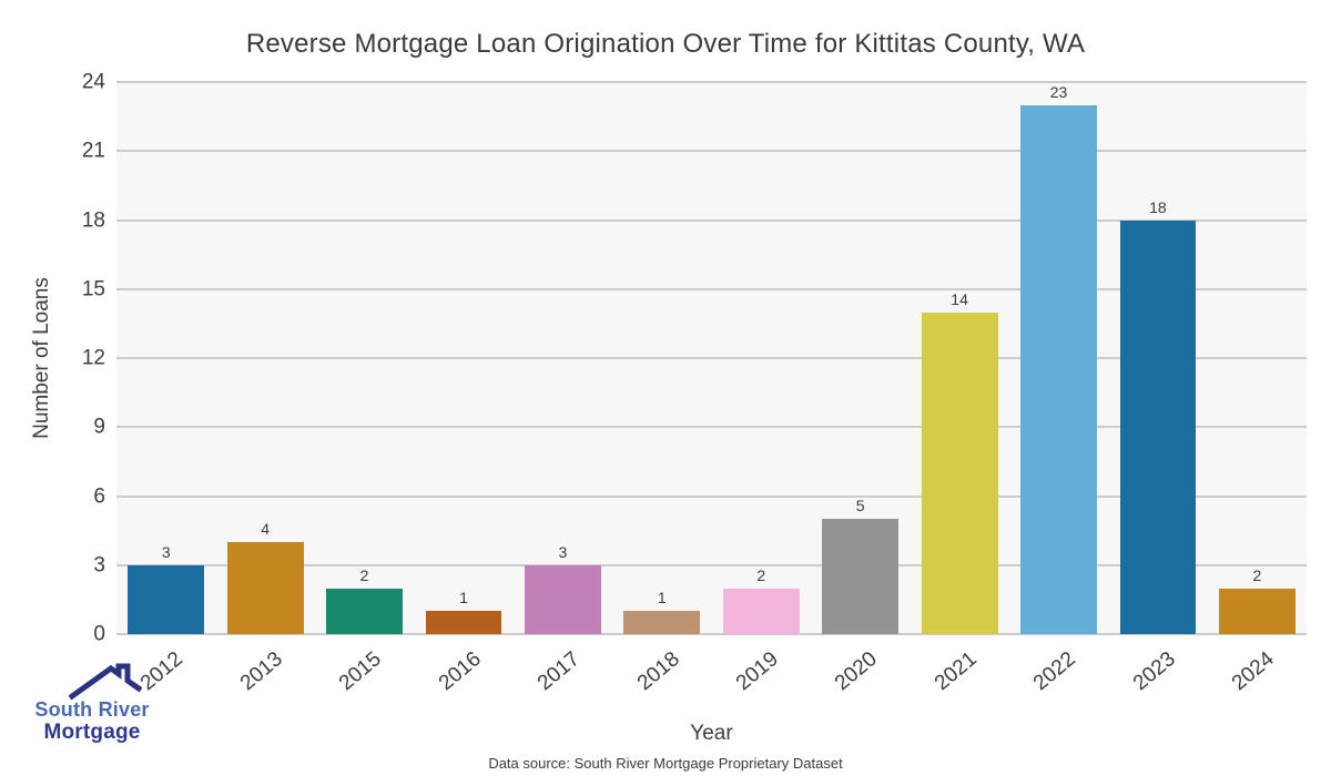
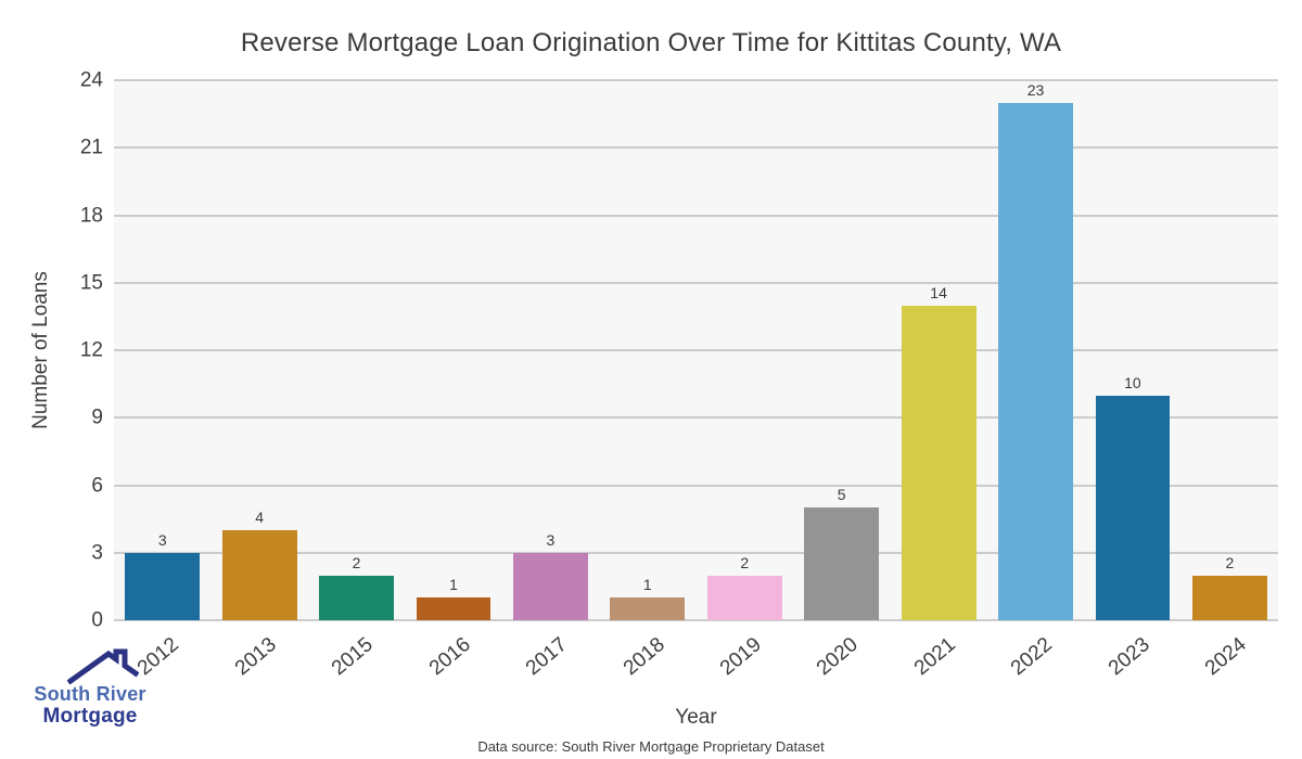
2023: 18 -> 10
